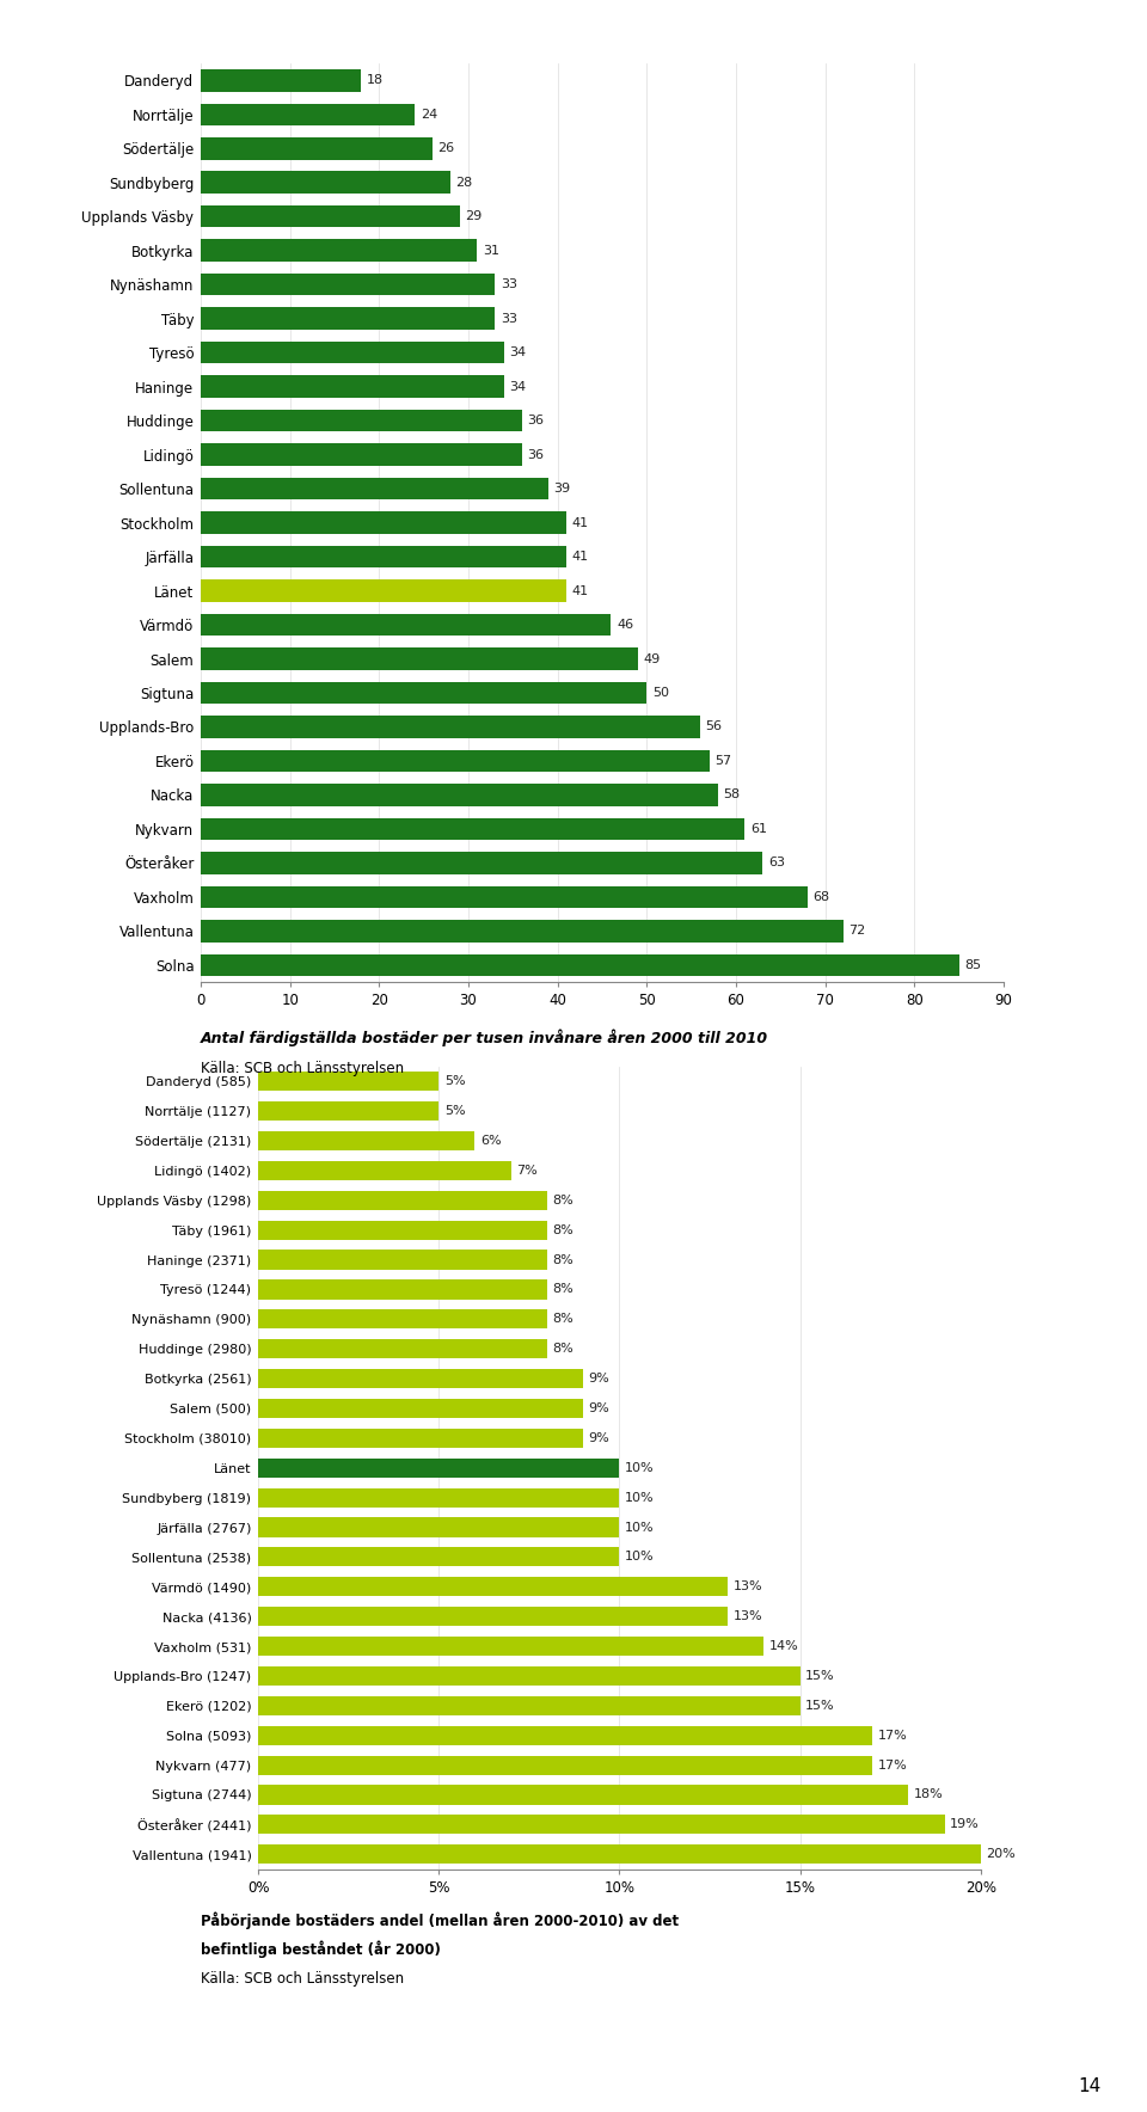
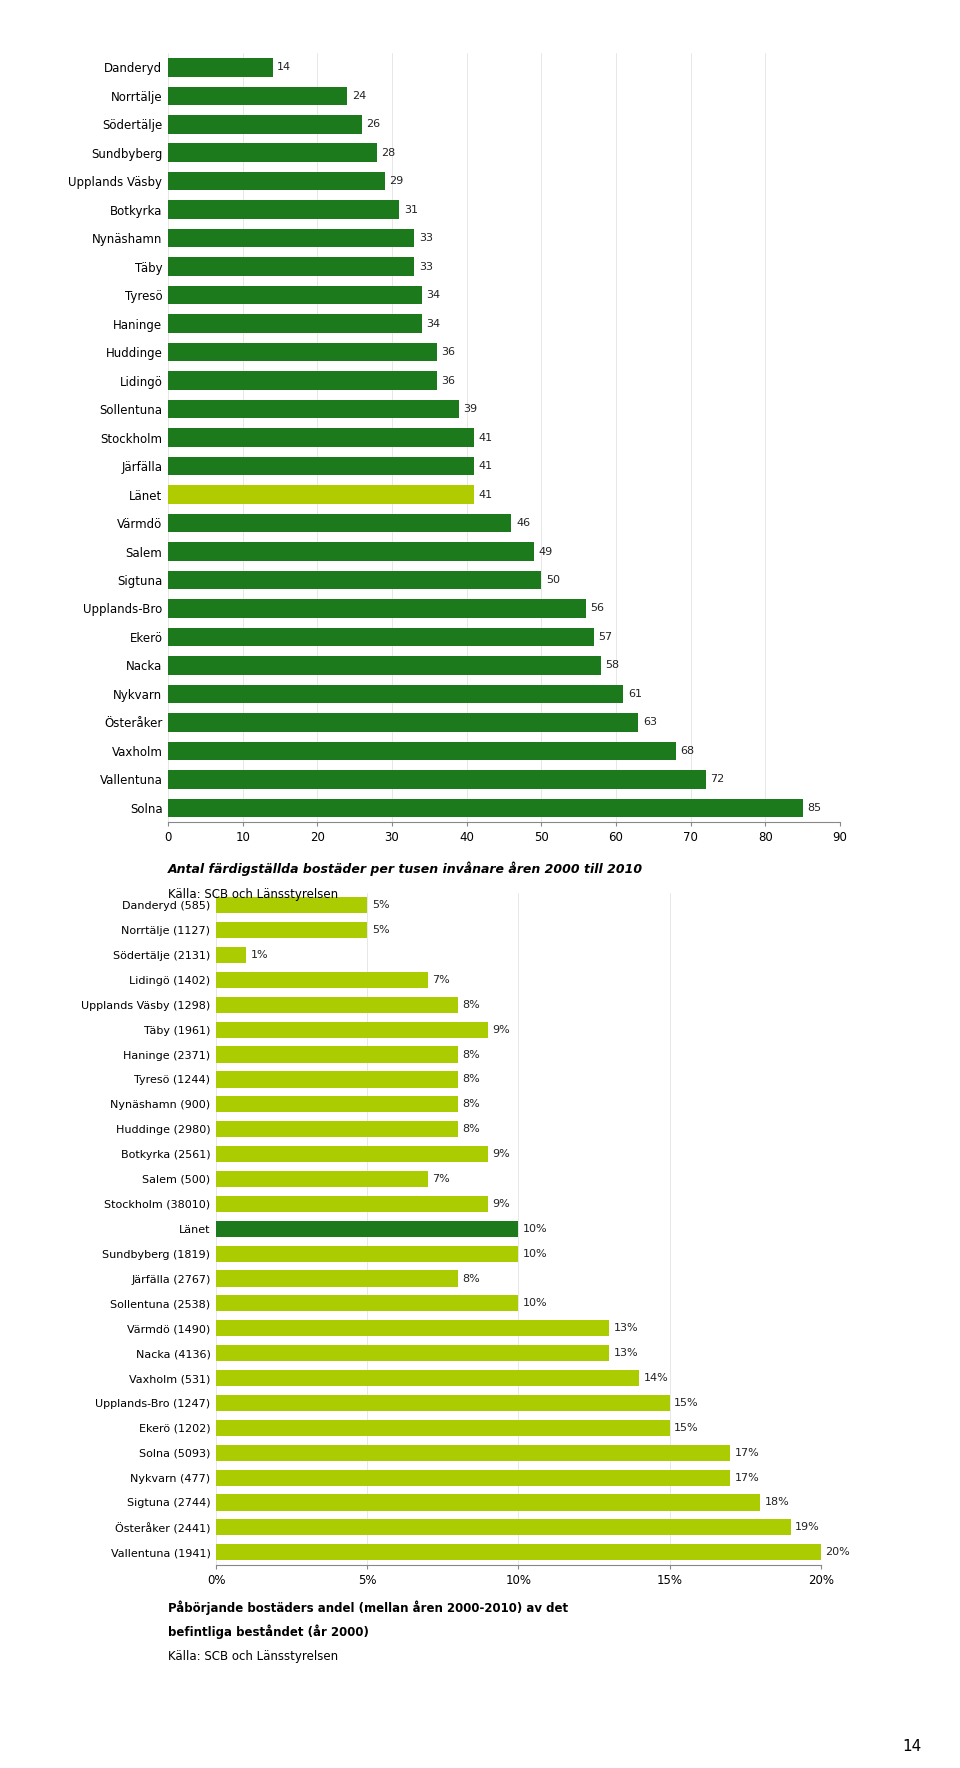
Danderyd: 18 -> 14
Södertälje (2131): 6% -> 1%
Täby (1961): 8% -> 9%
Salem (500): 9% -> 7%
Järfälla (2767): 10% -> 8%
